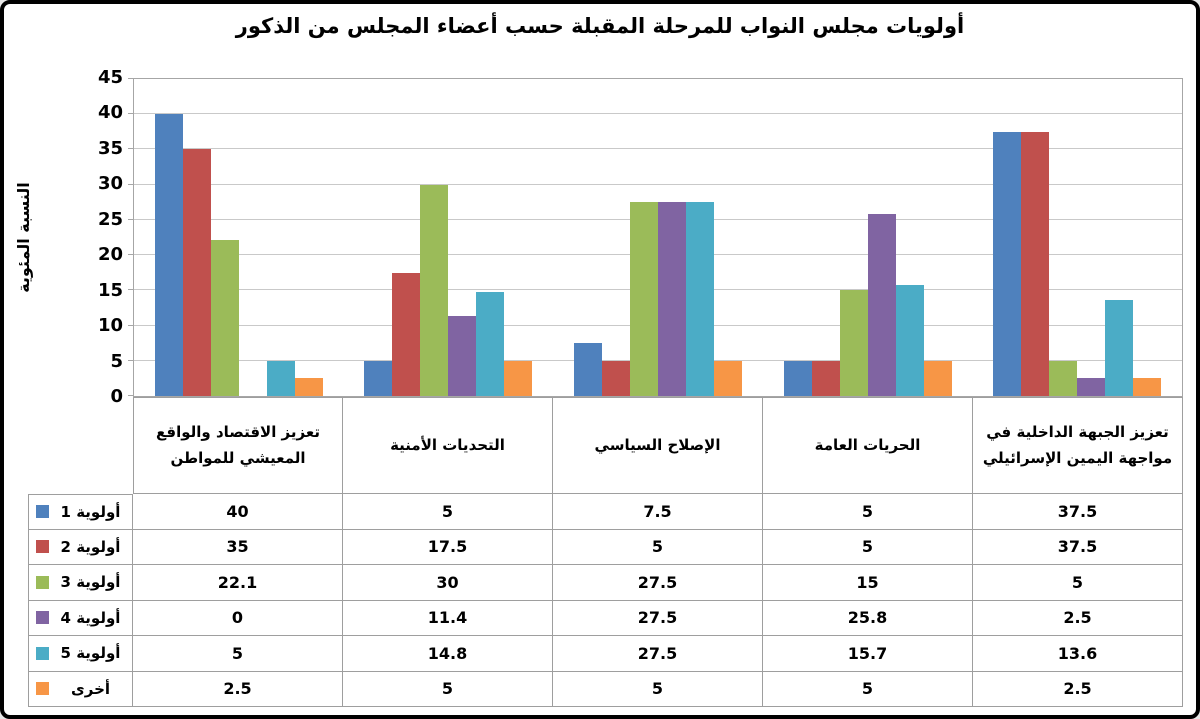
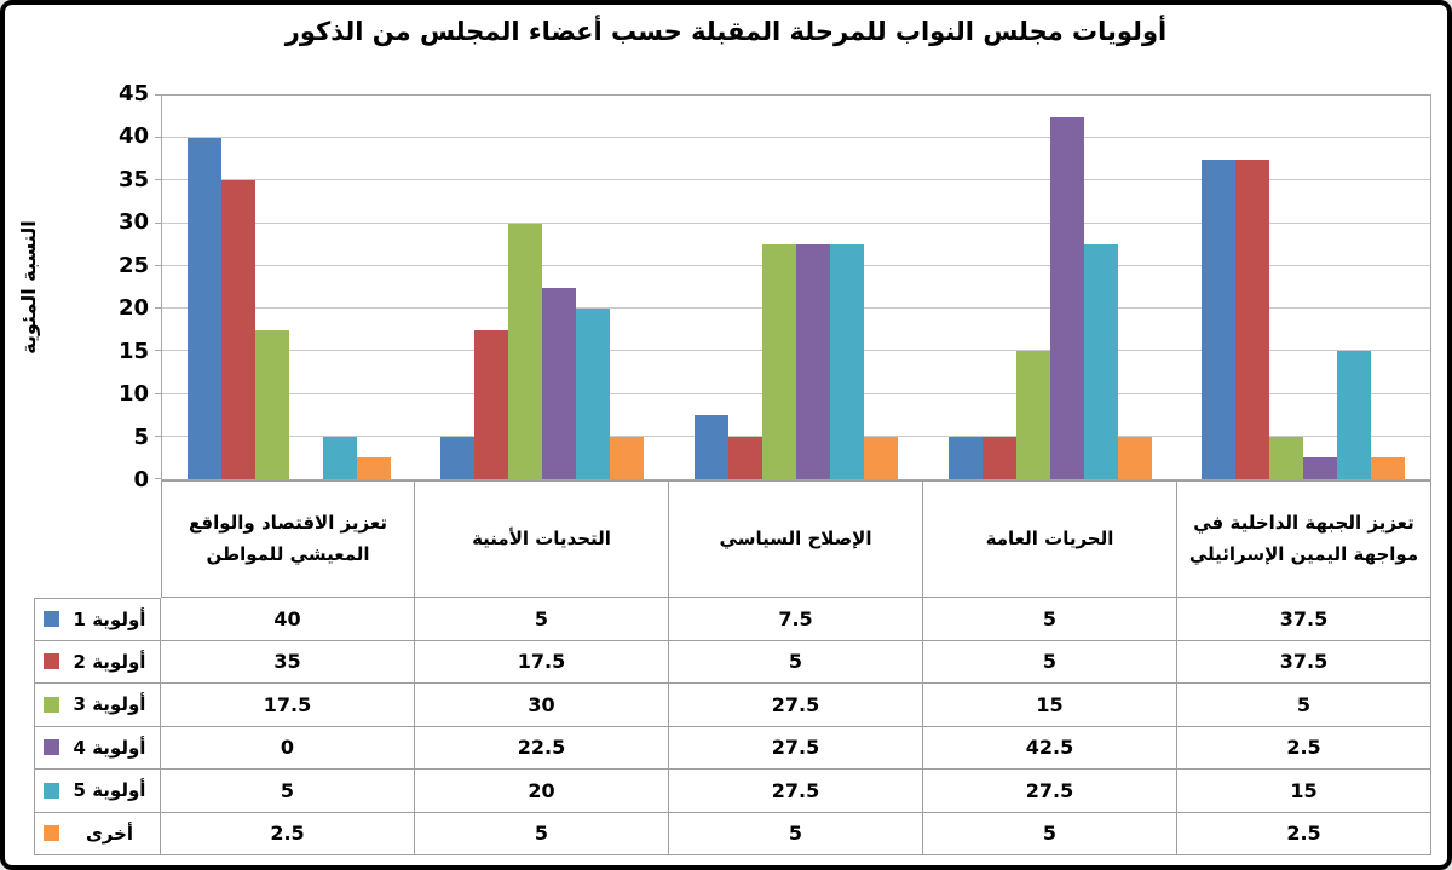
أولوية 3/تعزيز الاقتصاد والواقع المعيشي للمواطن: 22.1 -> 17.5
أولوية 4/التحديات الأمنية: 11.4 -> 22.5
أولوية 5/التحديات الأمنية: 14.8 -> 20
أولوية 4/الحريات العامة: 25.8 -> 42.5
أولوية 5/الحريات العامة: 15.7 -> 27.5
أولوية 5/تعزيز الجبهة الداخلية في مواجهة اليمين الإسرائيلي: 13.6 -> 15
